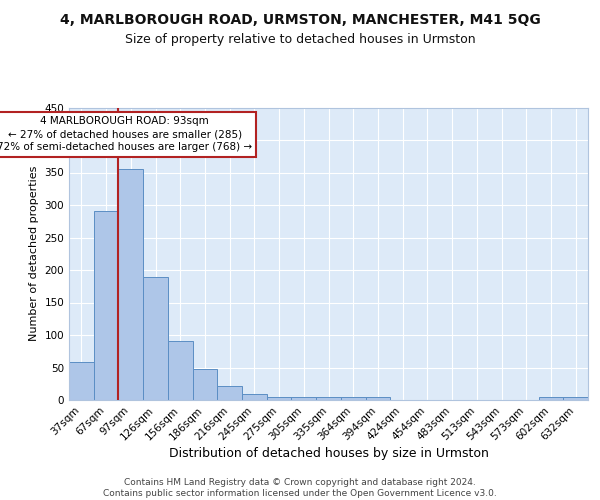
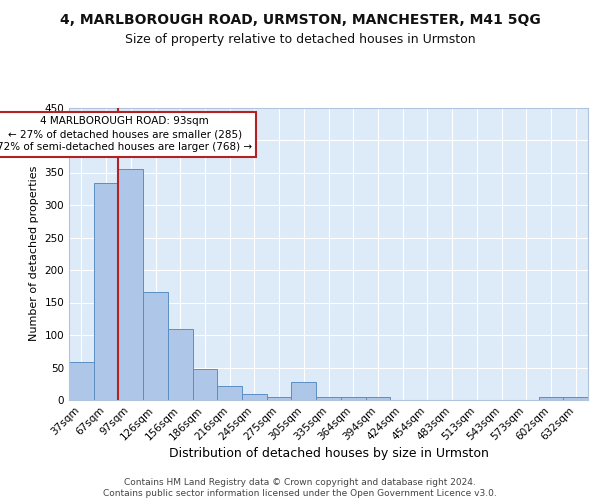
67sqm: 291 -> 334
126sqm: 190 -> 166
156sqm: 91 -> 110
305sqm: 5 -> 28
